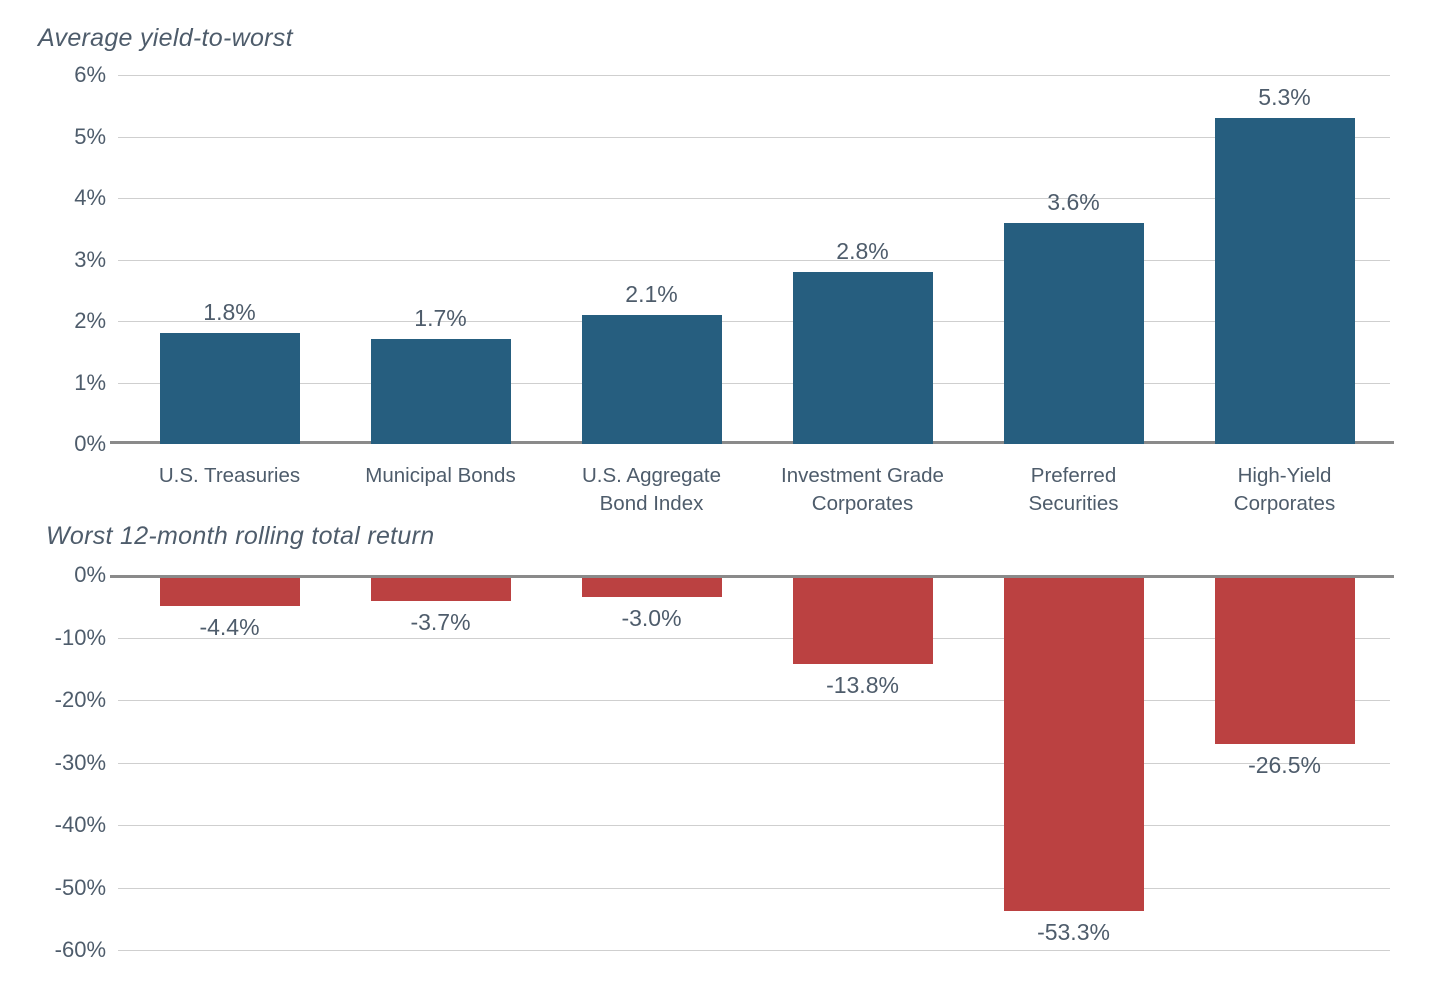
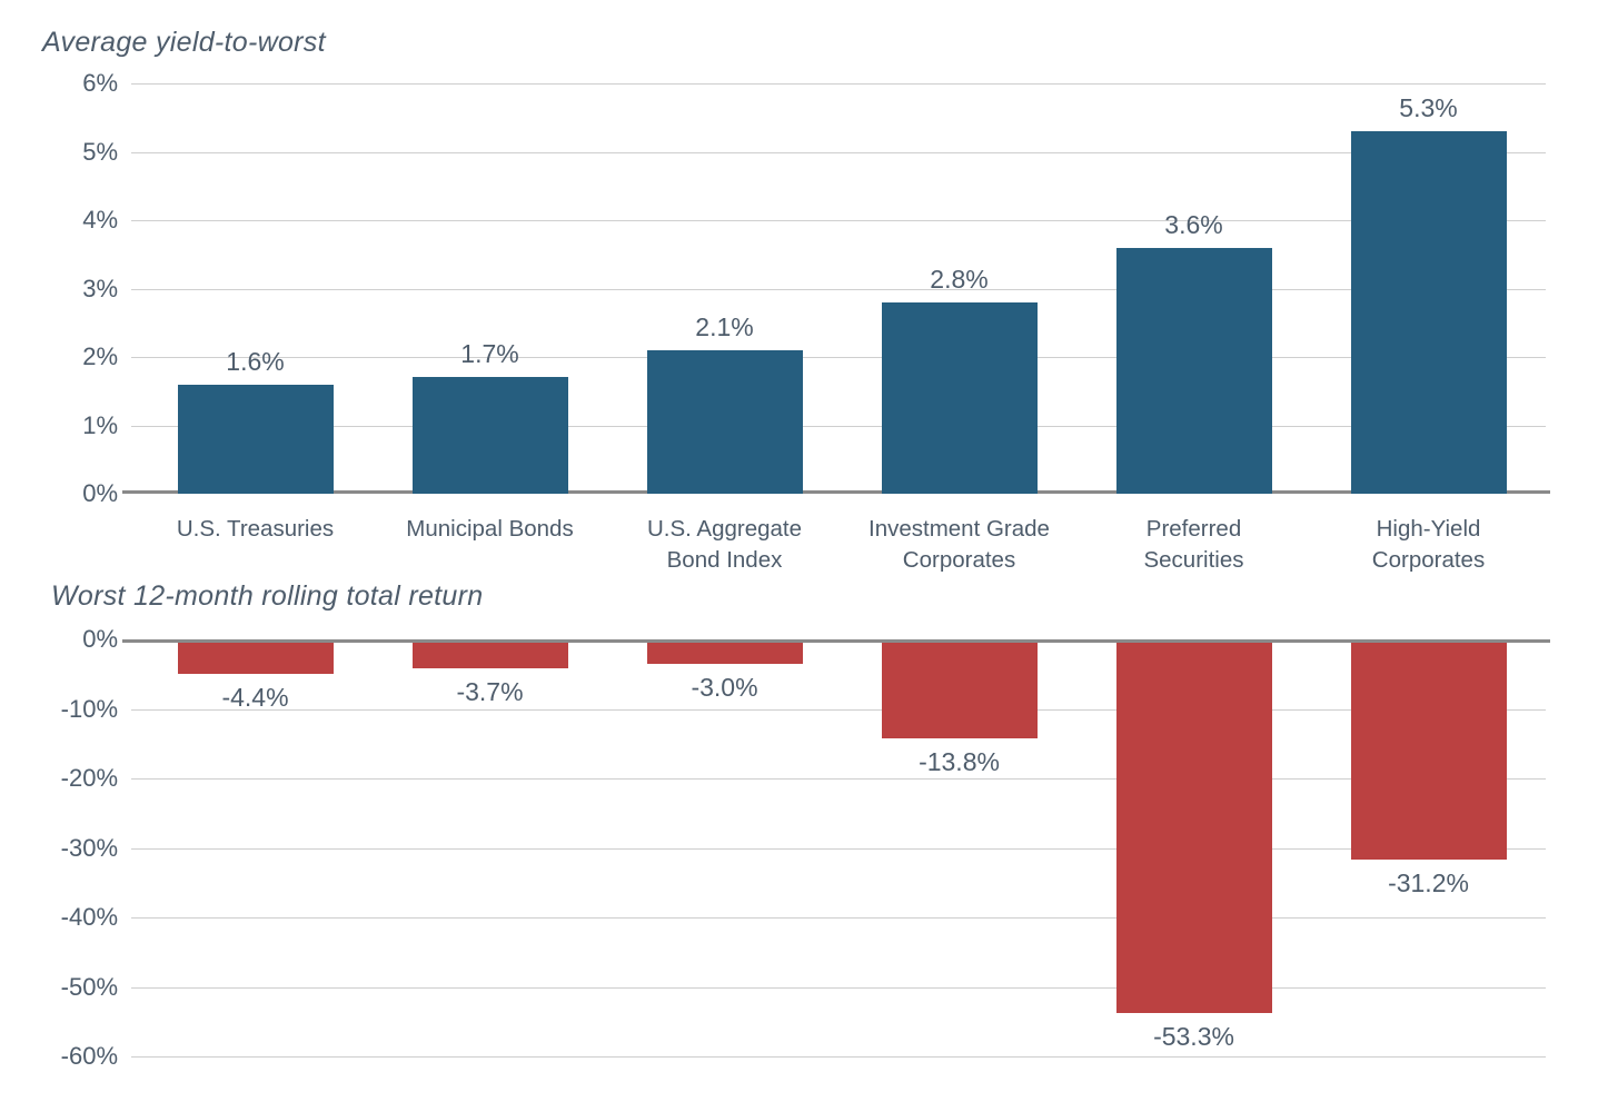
Average yield-to-worst/U.S. Treasuries: 1.8% -> 1.6%
Worst 12-month rolling total return/High-Yield Corporates: -26.5% -> -31.2%
